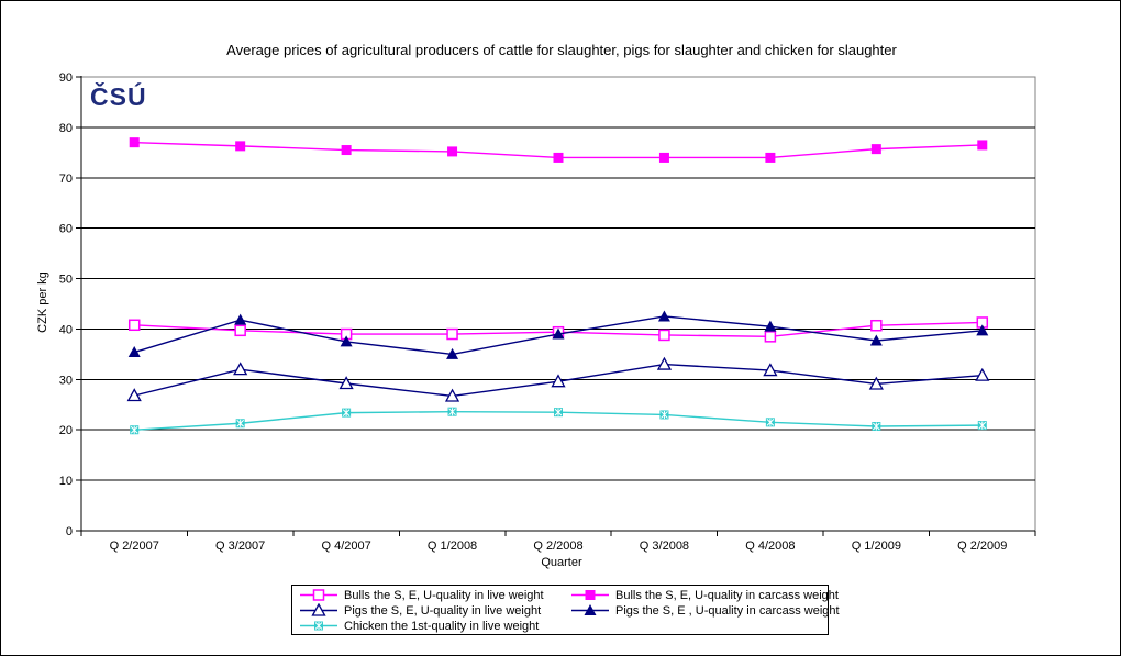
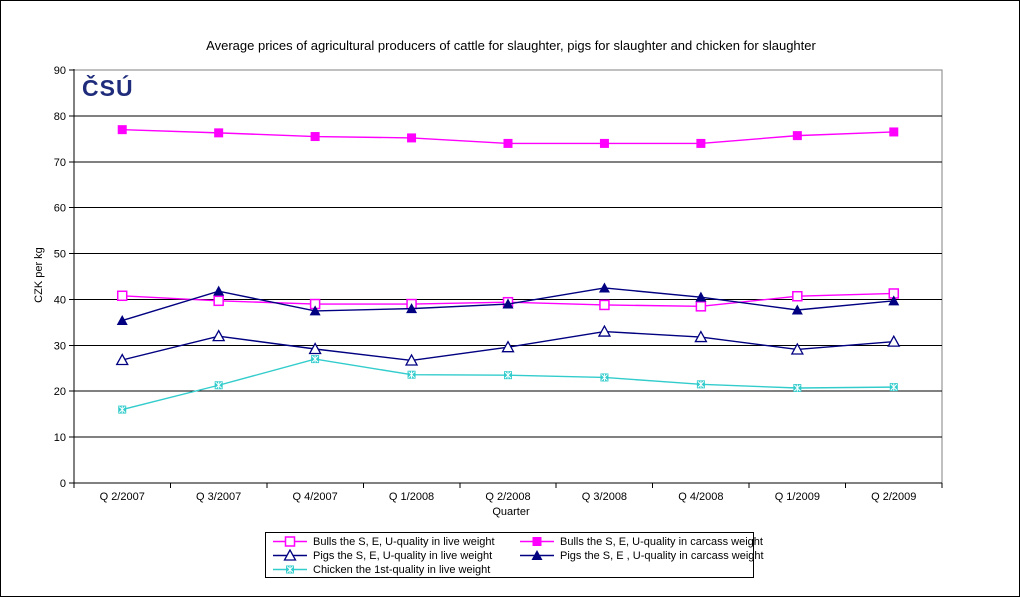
Chicken the 1st-quality in live weight/Q 2/2007: 20 -> 16
Chicken the 1st-quality in live weight/Q 4/2007: 23 -> 27
Pigs the S, E , U-quality in carcass weight/Q 1/2008: 35 -> 38
